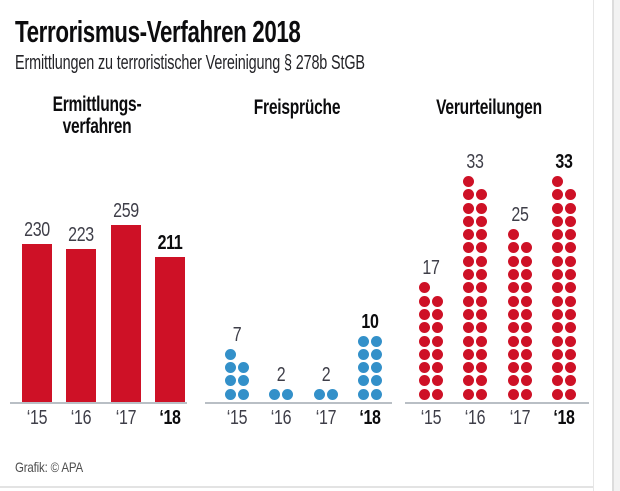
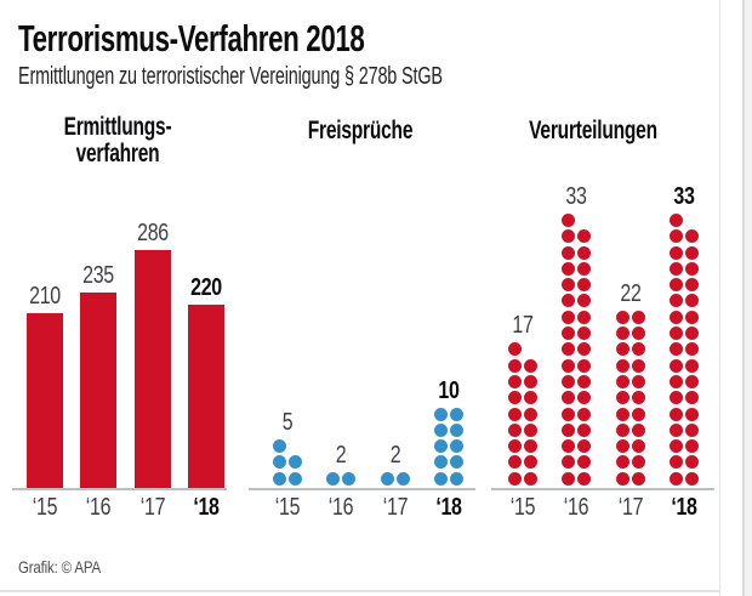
Ermittlungs- verfahren/‘15: 230 -> 210
Ermittlungs- verfahren/‘16: 223 -> 235
Ermittlungs- verfahren/‘17: 259 -> 286
Ermittlungs- verfahren/‘18: 211 -> 220
Freisprüche/‘15: 7 -> 5
Verurteilungen/‘17: 25 -> 22
